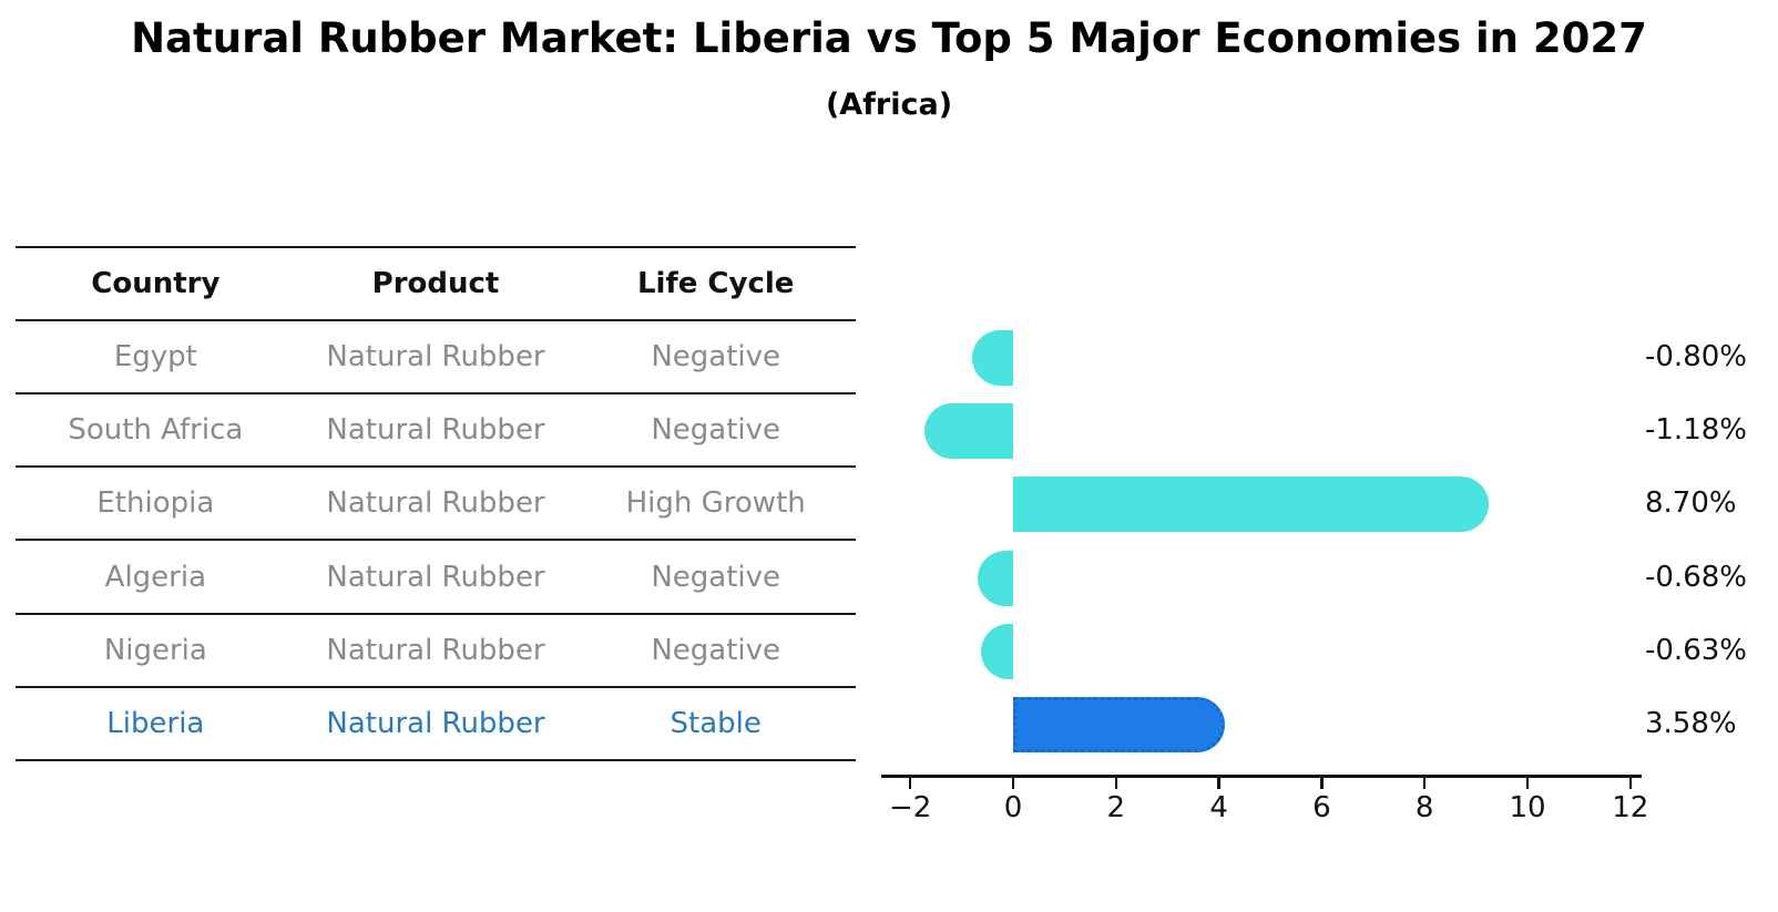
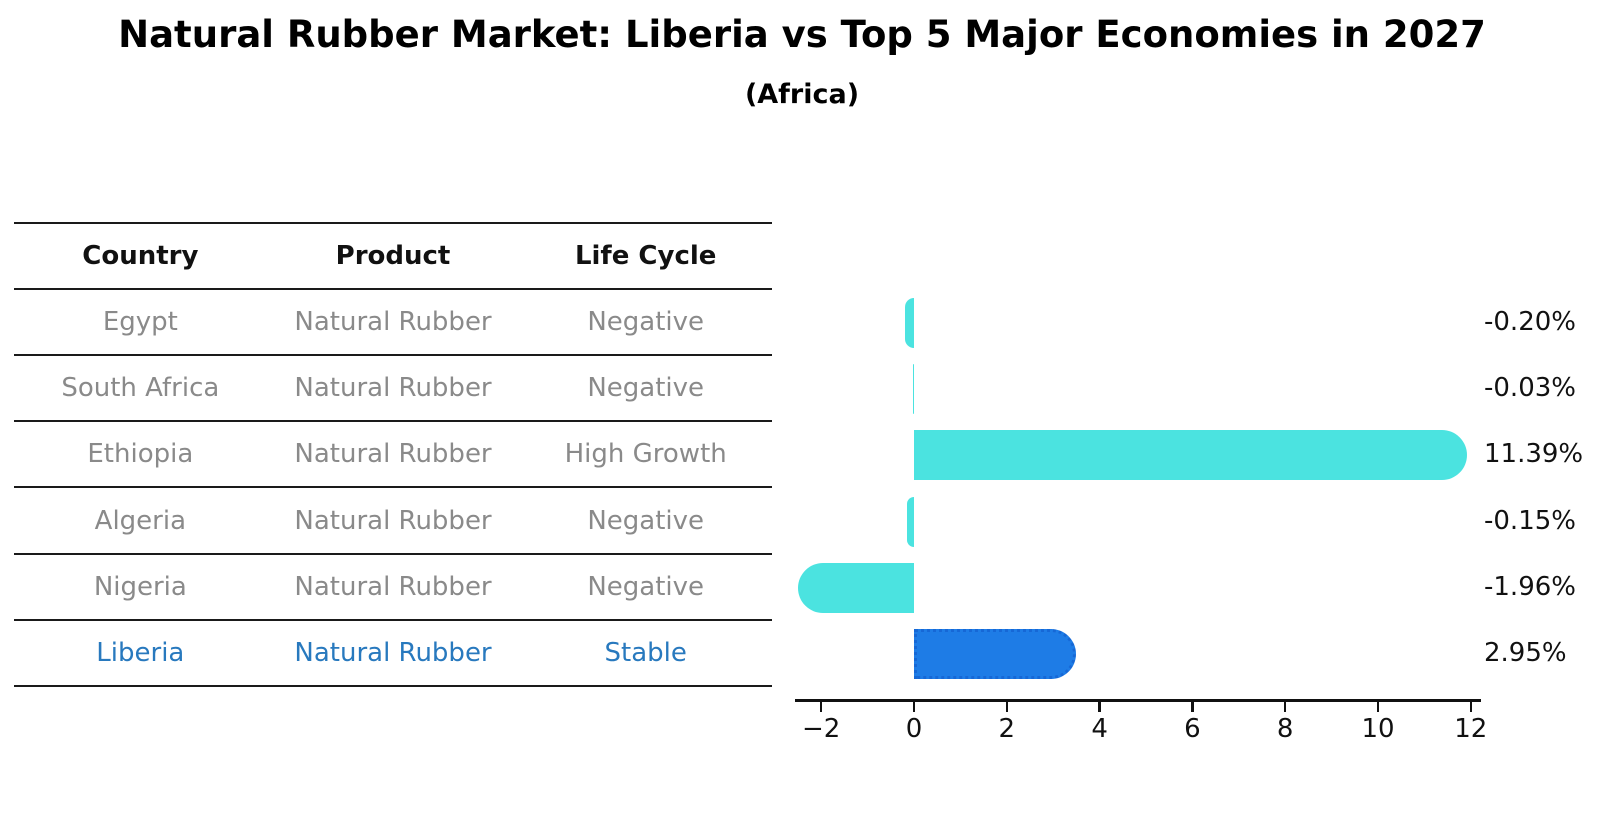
Egypt: -0.80% -> -0.20%
South Africa: -1.18% -> -0.03%
Ethiopia: 8.70% -> 11.39%
Algeria: -0.68% -> -0.15%
Nigeria: -0.63% -> -1.96%
Liberia: 3.58% -> 2.95%
